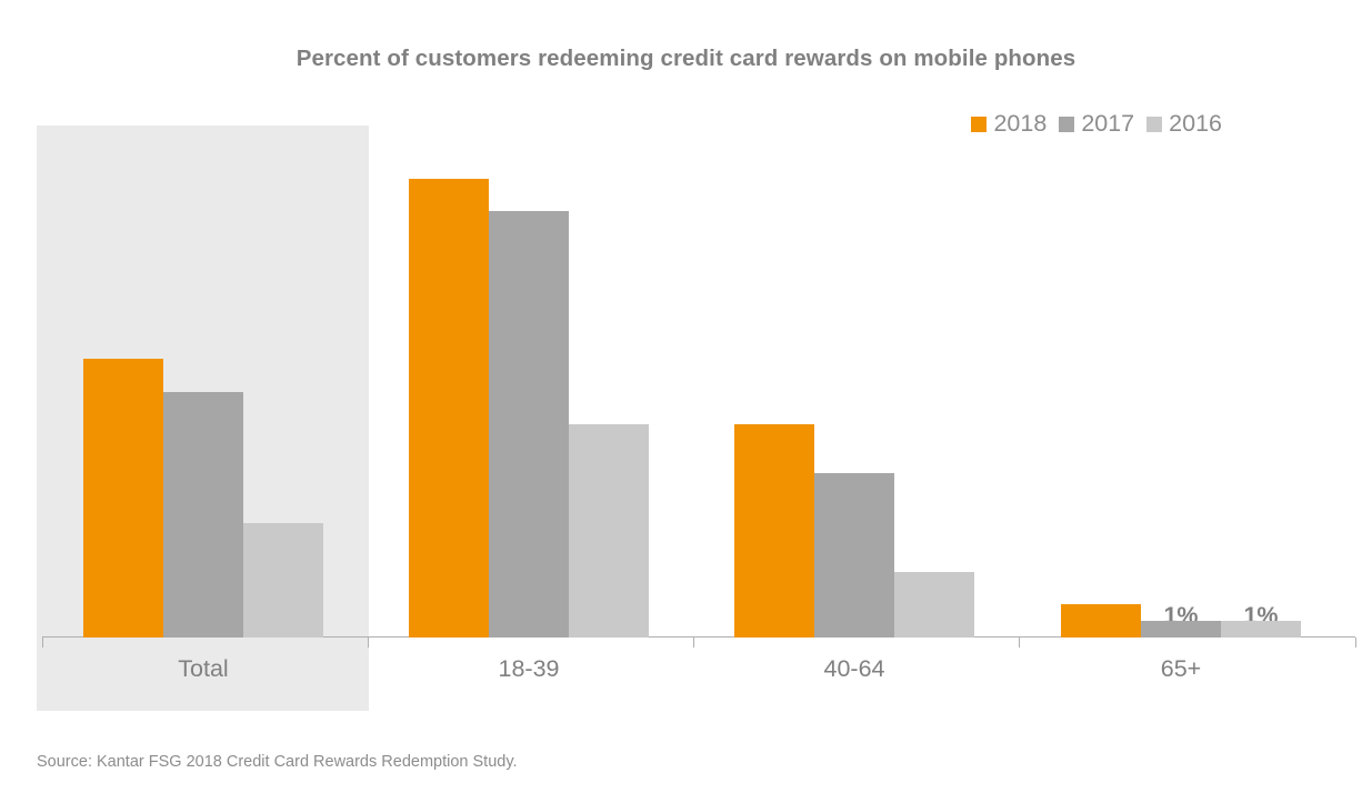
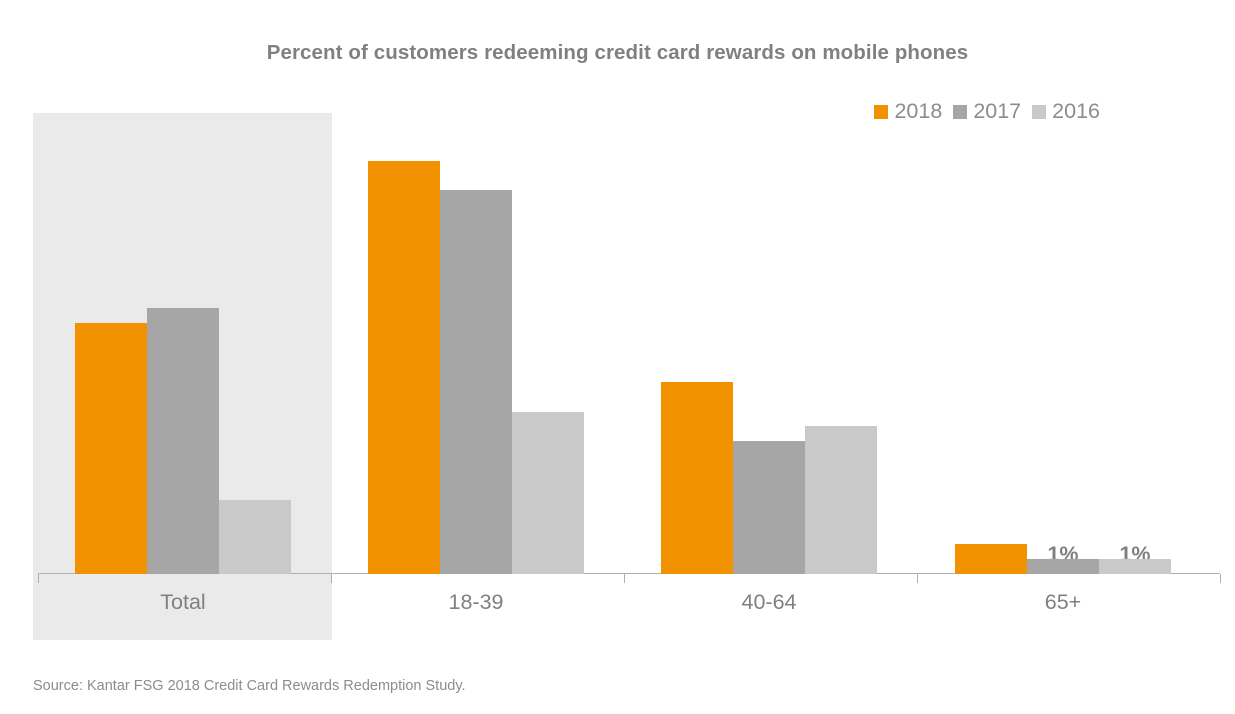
2017/Total: 15% -> 18%
2016/Total: 7% -> 5%
2016/18-39: 13% -> 11%
2017/40-64: 10% -> 9%
2016/40-64: 4% -> 10%
